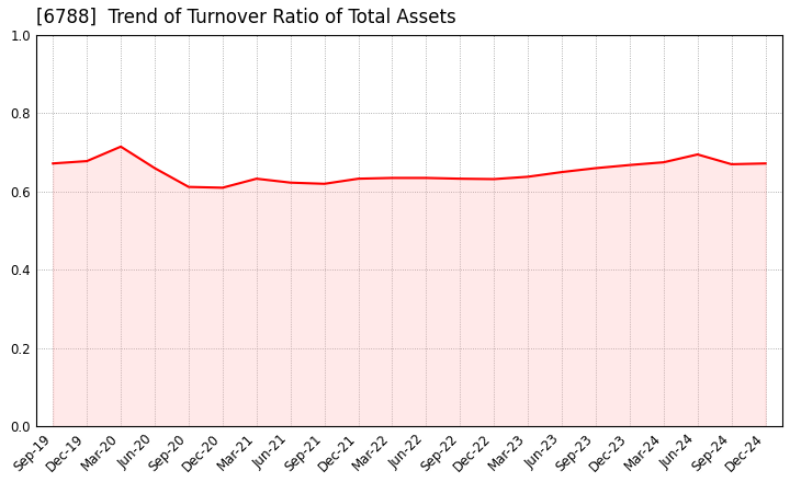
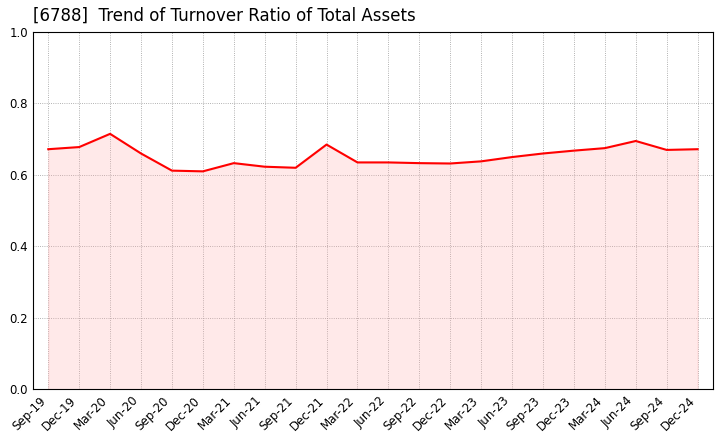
Dec-21: 0.633 -> 0.685
